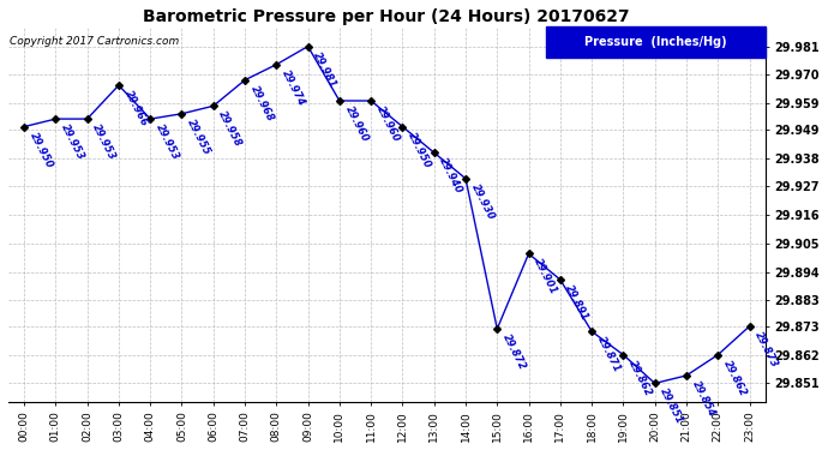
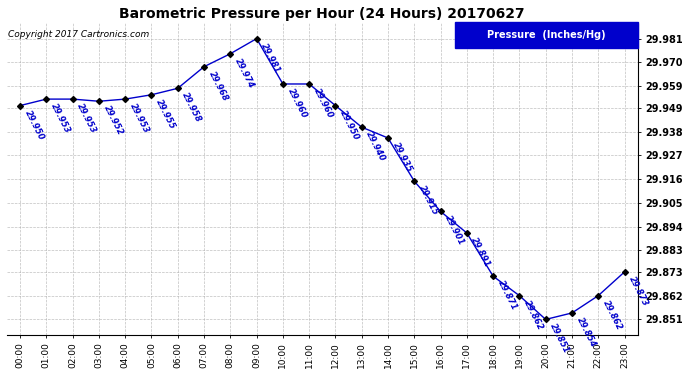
03:00: 29.966 -> 29.952
14:00: 29.930 -> 29.935
15:00: 29.872 -> 29.915
